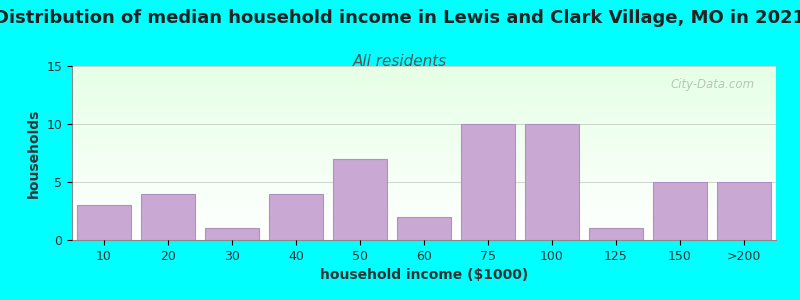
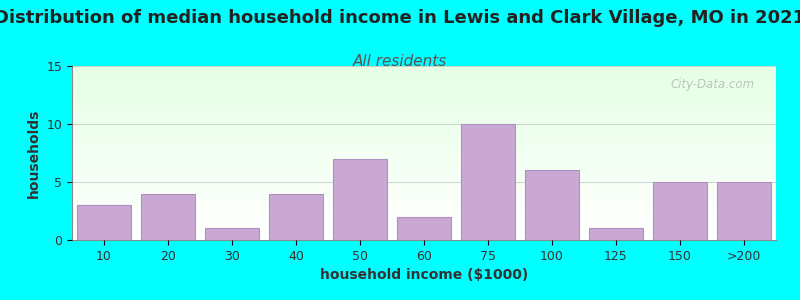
100: 10 -> 6
